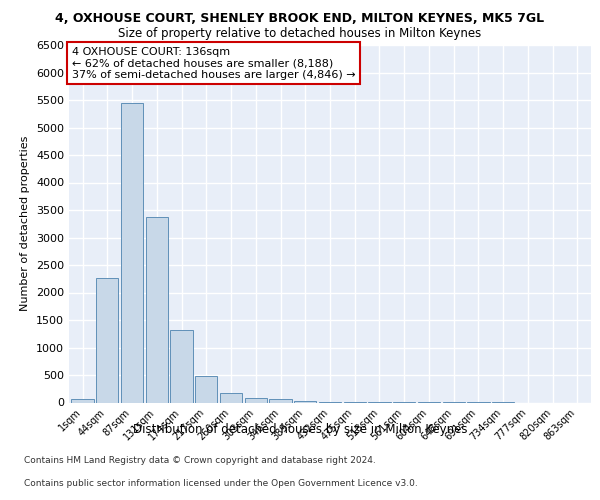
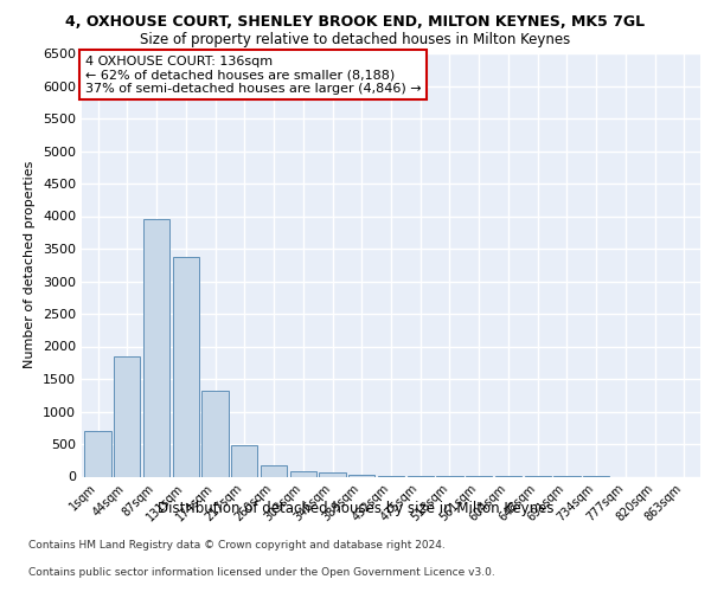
1sqm: 60 -> 700
44sqm: 2270 -> 1840
87sqm: 5450 -> 3960
